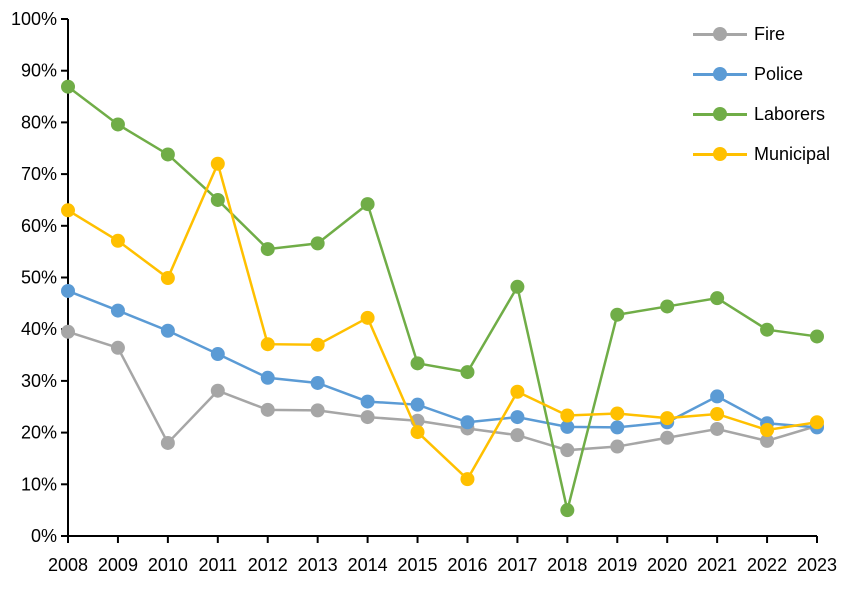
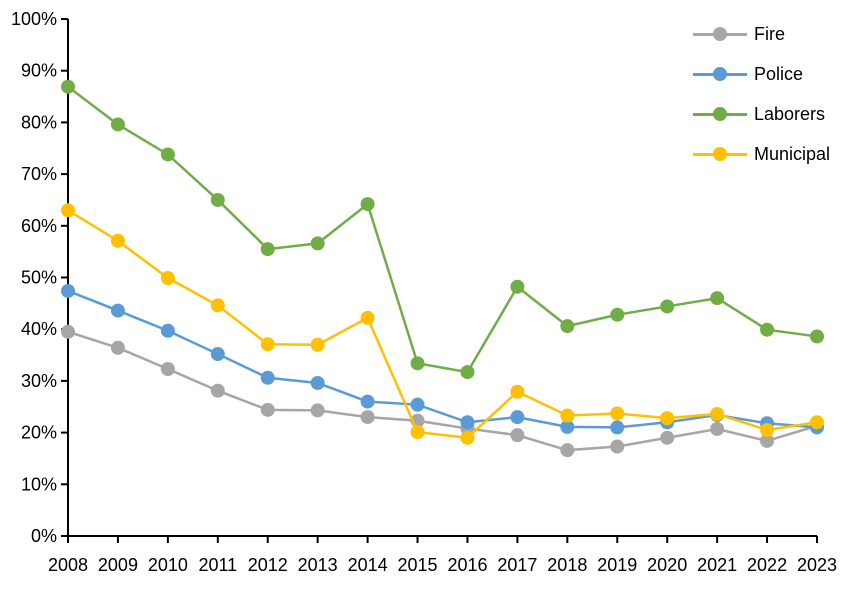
Fire/2010: 18% -> 32%
Municipal/2011: 72% -> 45%
Municipal/2016: 11% -> 19%
Laborers/2018: 5% -> 41%
Police/2021: 27% -> 23%
